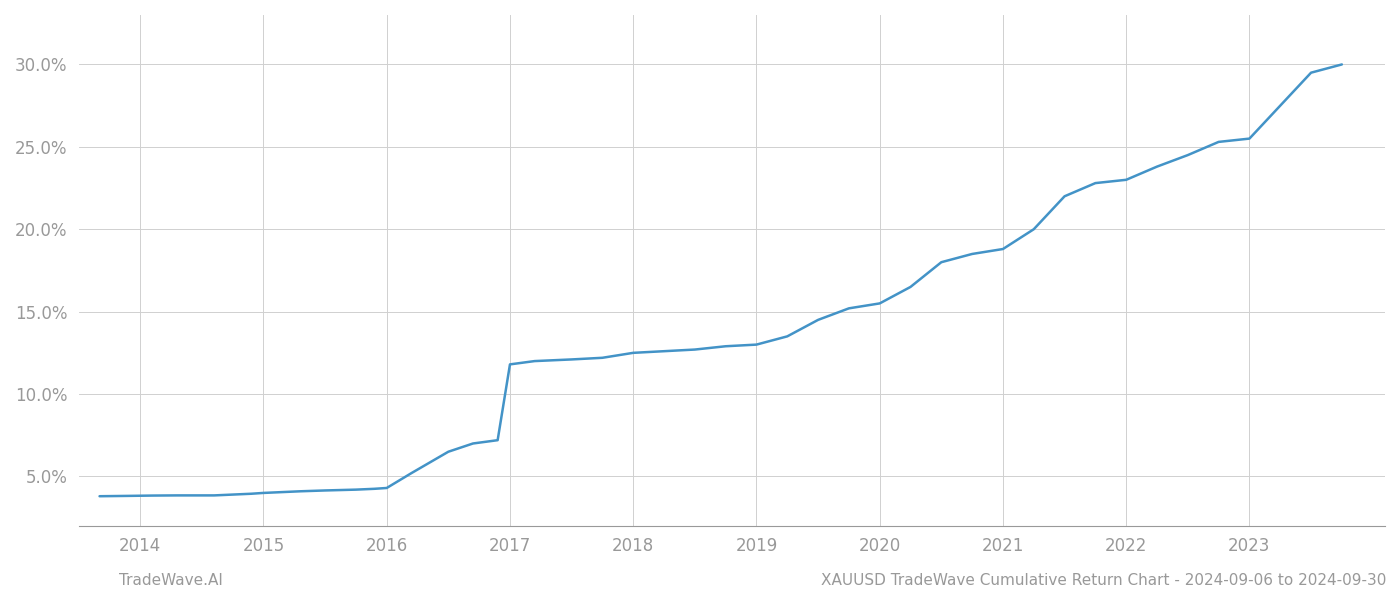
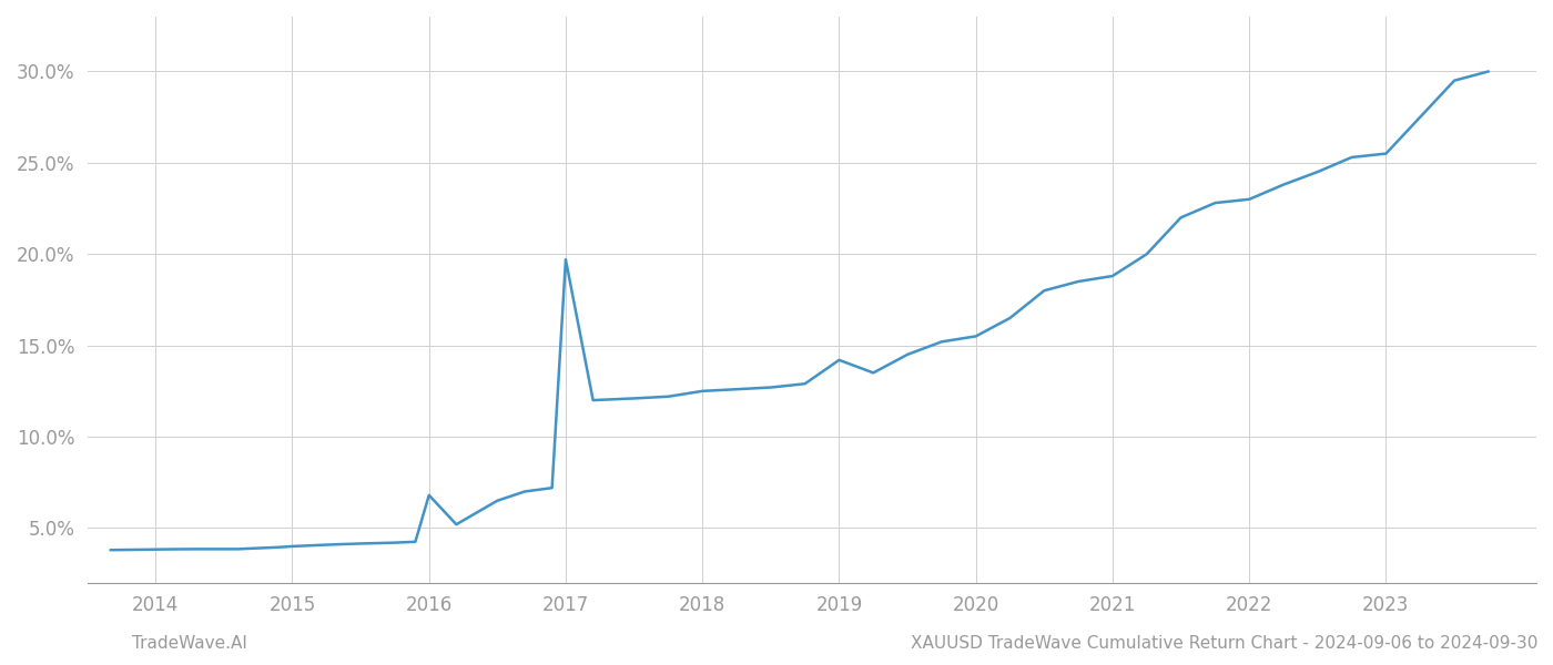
2016: 4.3% -> 6.8%
2017: 11.8% -> 19.7%
2019: 13.0% -> 14.2%
